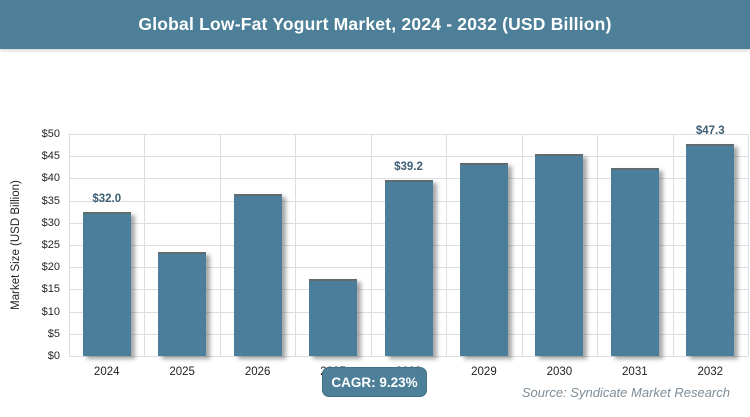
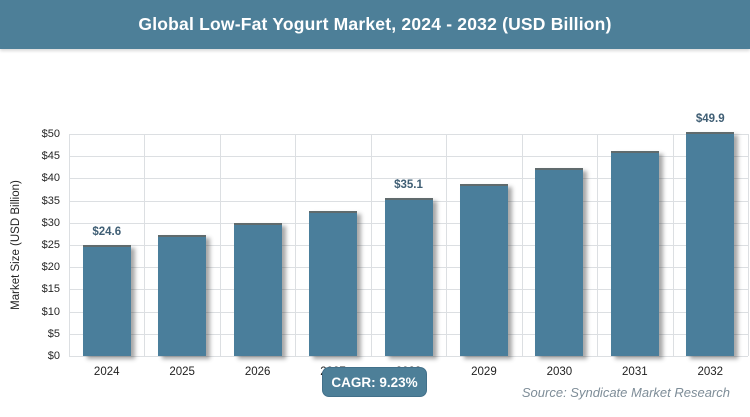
2024: $32.0 -> $24.6
2025: $23 -> $27
2026: $36 -> $29
2027: $17 -> $32
2028: $39.2 -> $35.1
2029: $43 -> $38
2030: $45 -> $42
2031: $42 -> $46
2032: $47.3 -> $49.9
